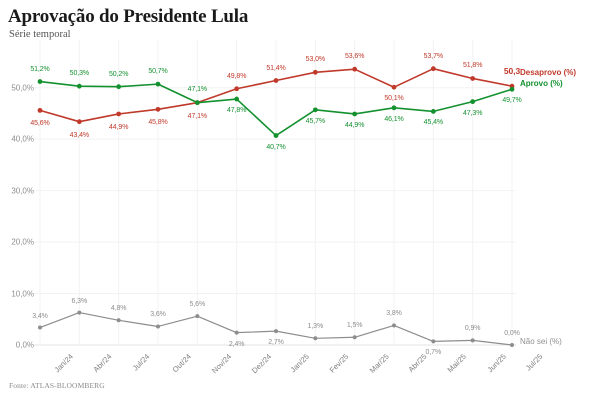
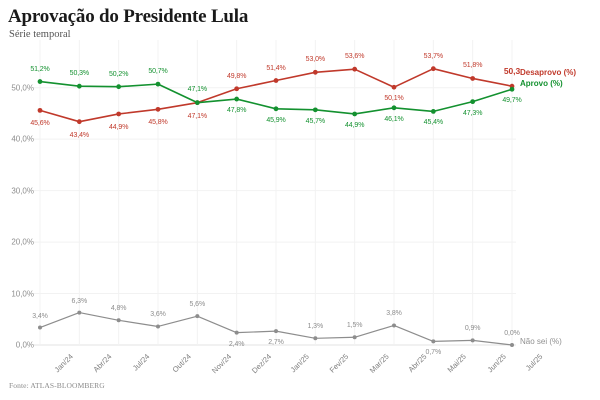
Aprovo (%)/Jan/25: 40,7% -> 45,9%
